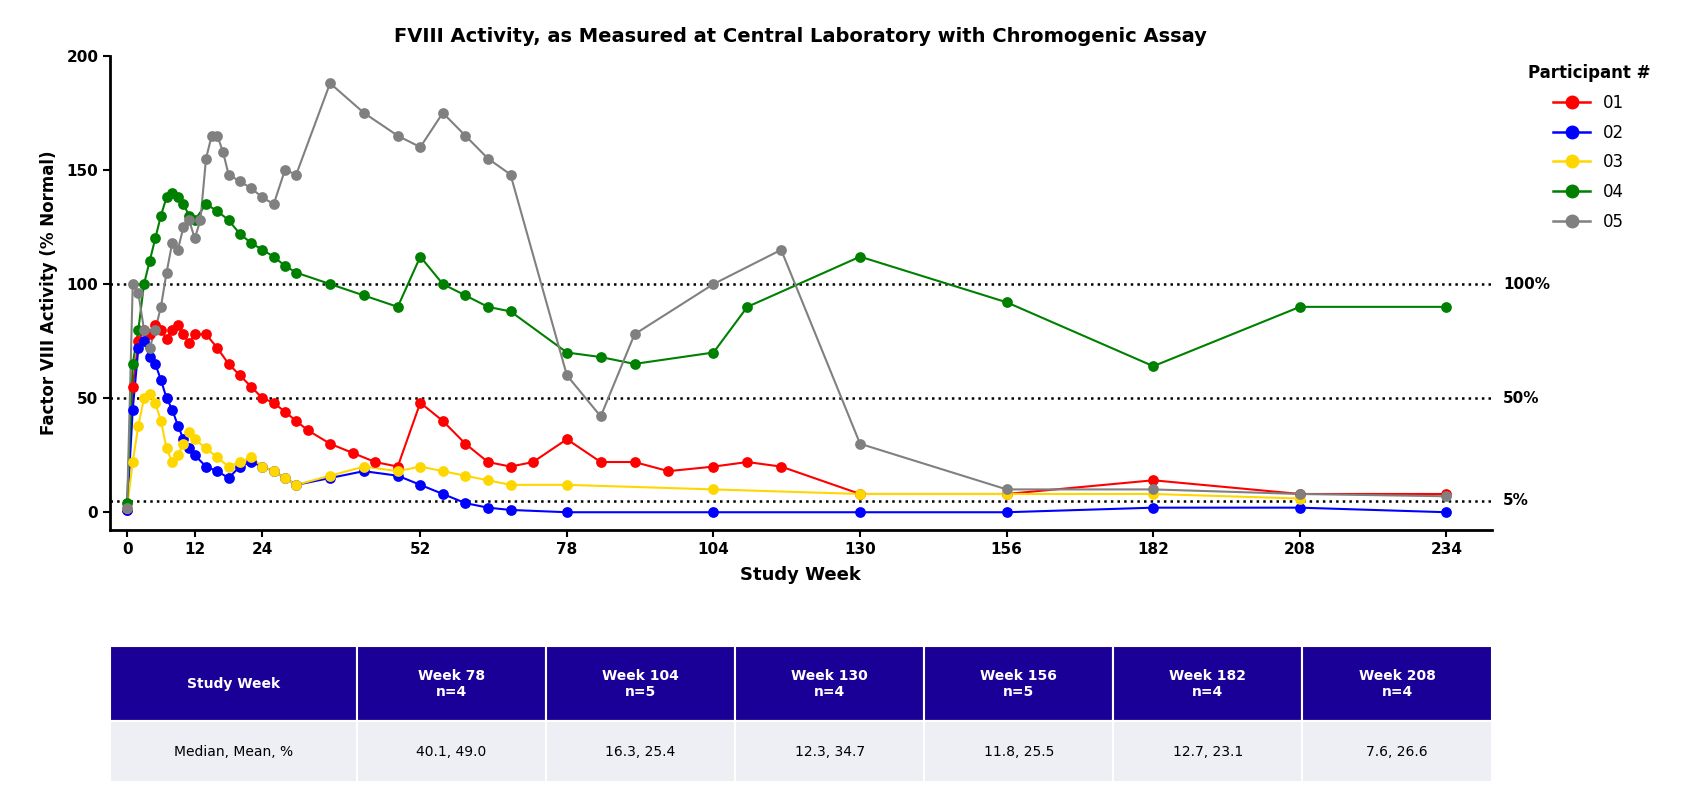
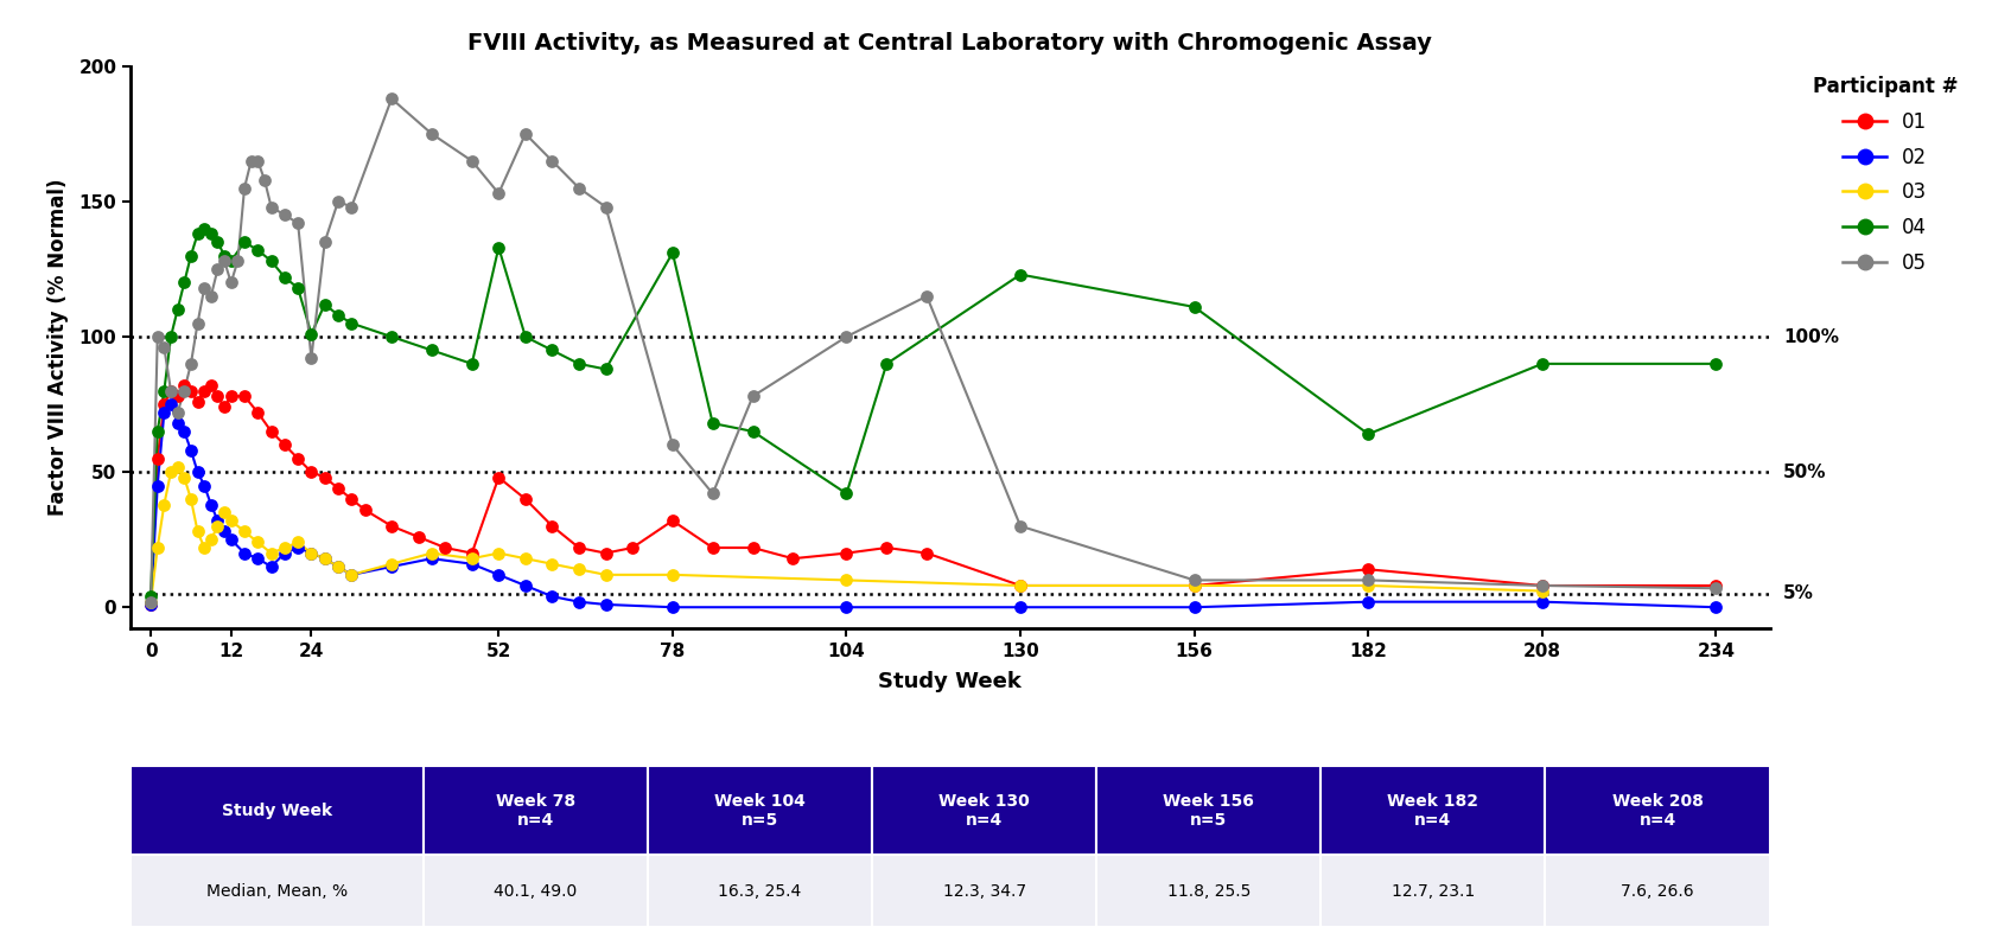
04/24: 115 -> 101
05/24: 138 -> 92
04/52: 112 -> 133
05/52: 160 -> 153
04/78: 70 -> 131
04/104: 70 -> 42
04/130: 112 -> 123
04/156: 92 -> 111
